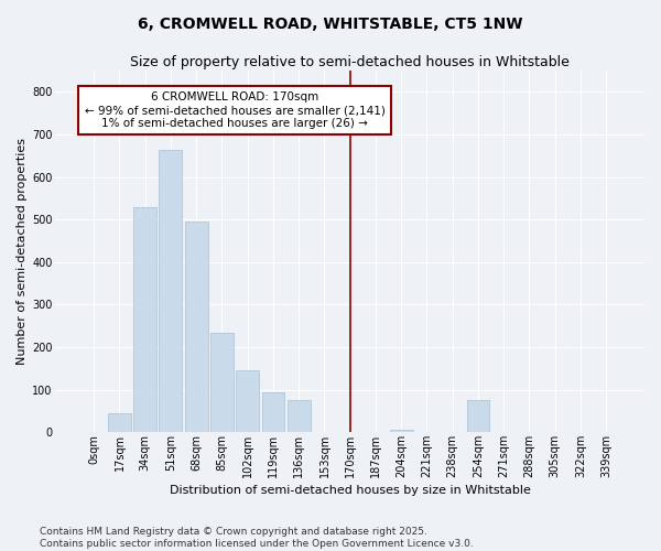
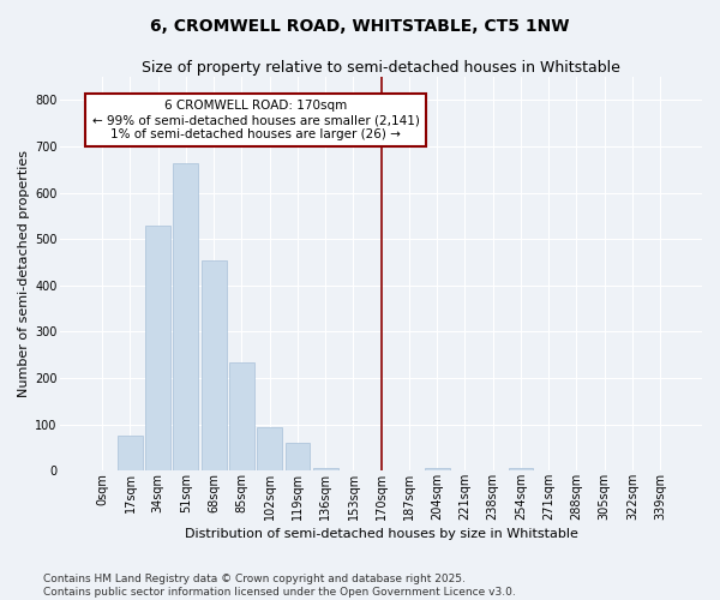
17sqm: 45 -> 75
68sqm: 495 -> 455
102sqm: 145 -> 95
119sqm: 95 -> 60
136sqm: 75 -> 5
254sqm: 75 -> 5
